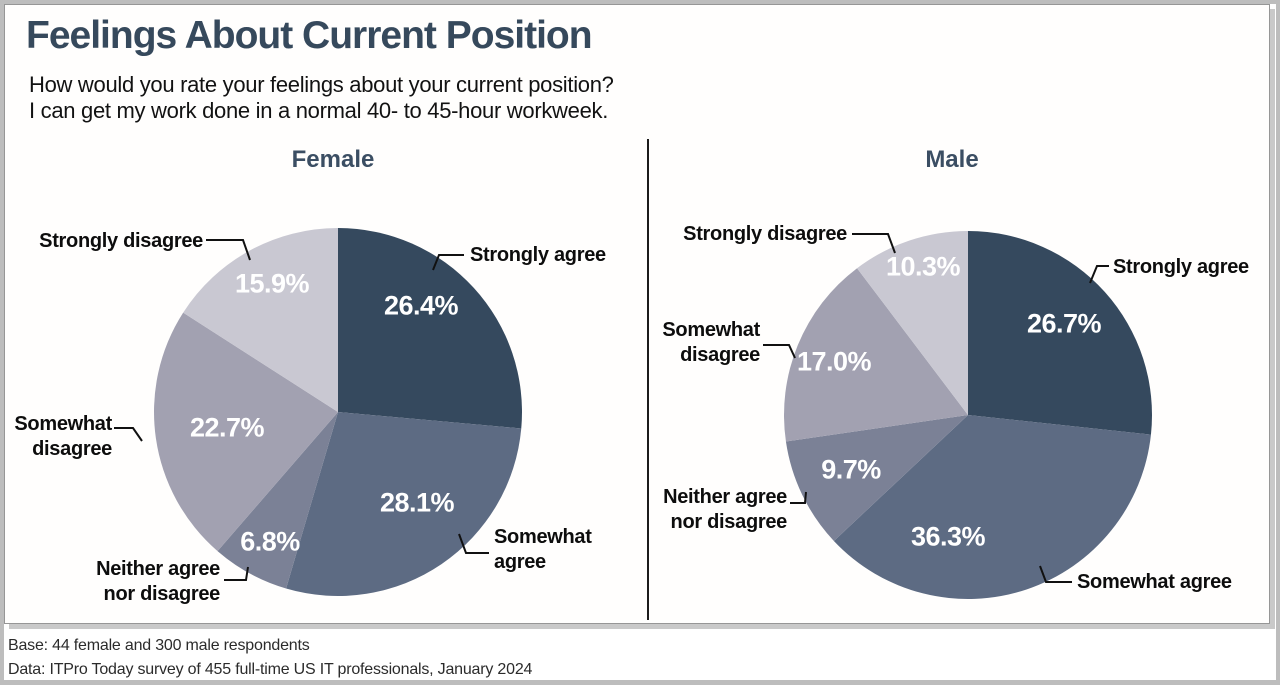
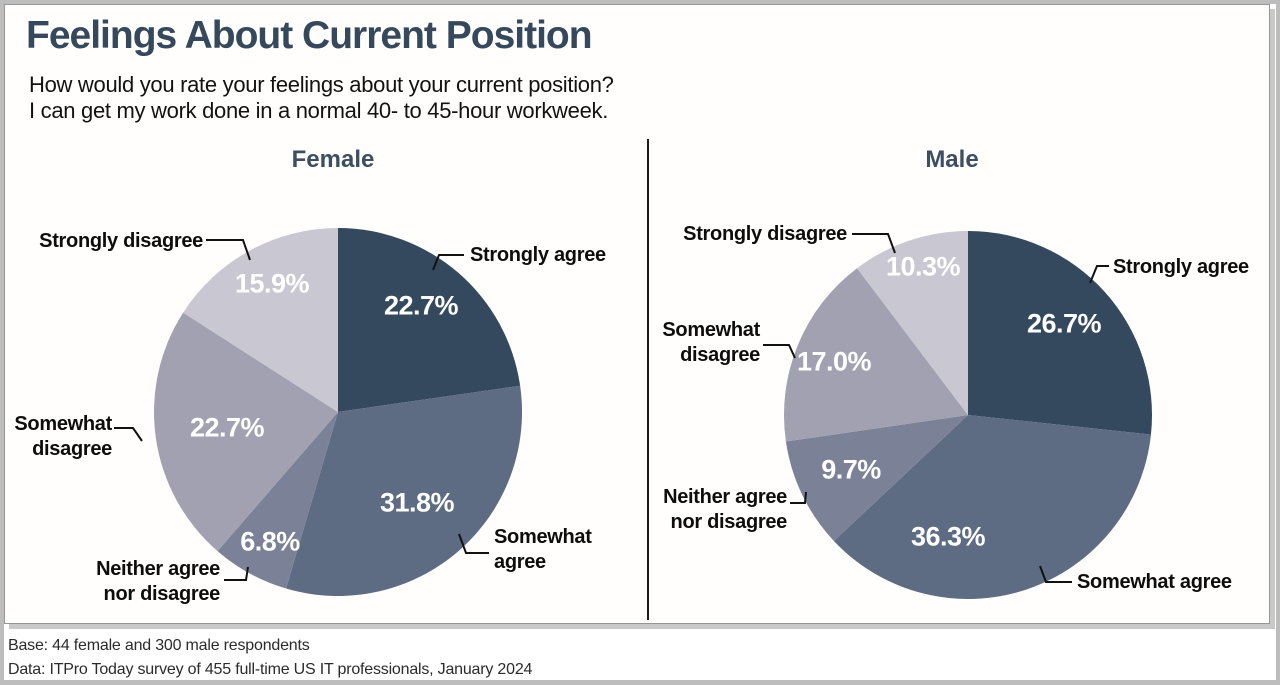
Female/Strongly agree: 26.4% -> 22.7%
Female/Somewhat agree: 28.1% -> 31.8%
